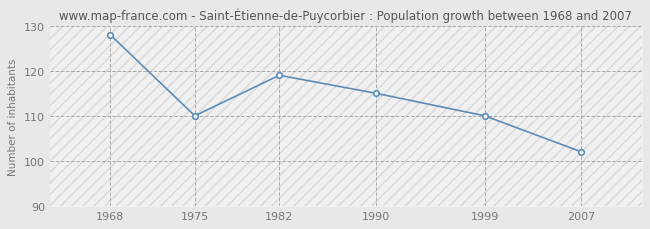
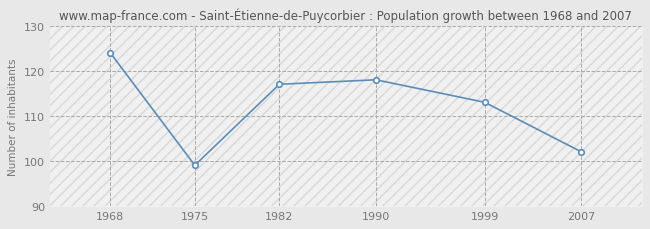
1968: 128 -> 124
1975: 110 -> 99
1982: 119 -> 117
1990: 115 -> 118
1999: 110 -> 113
